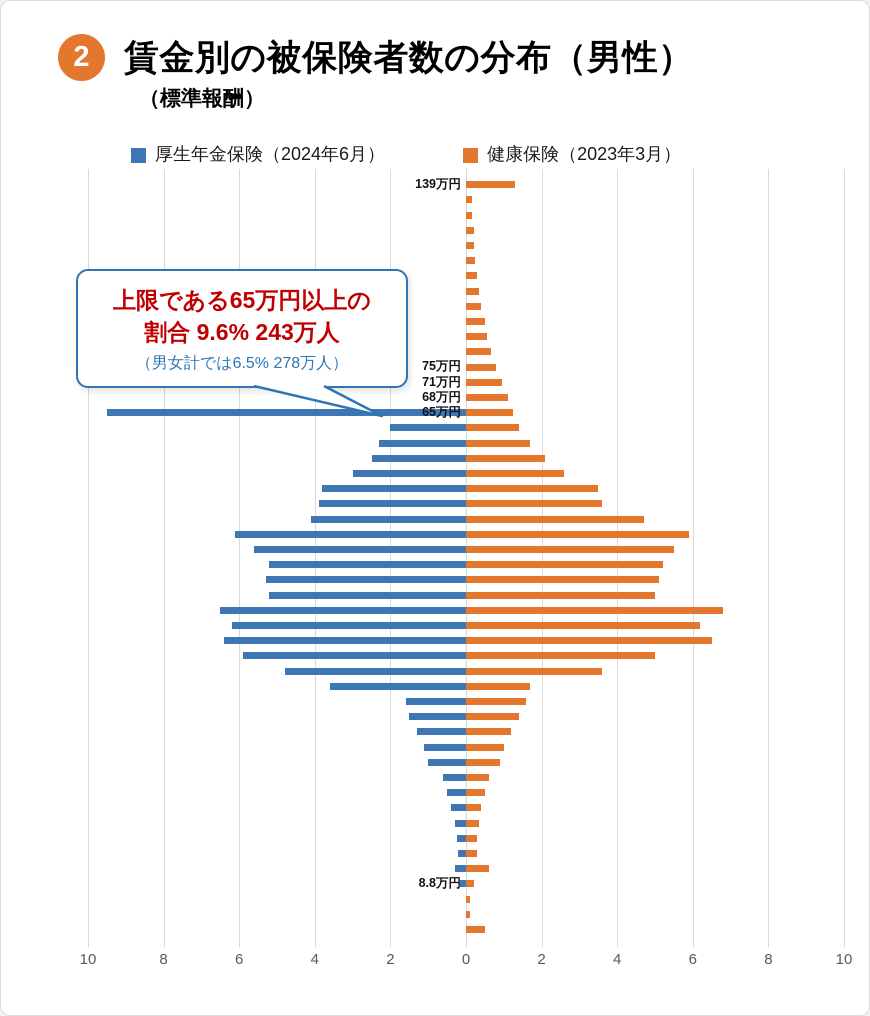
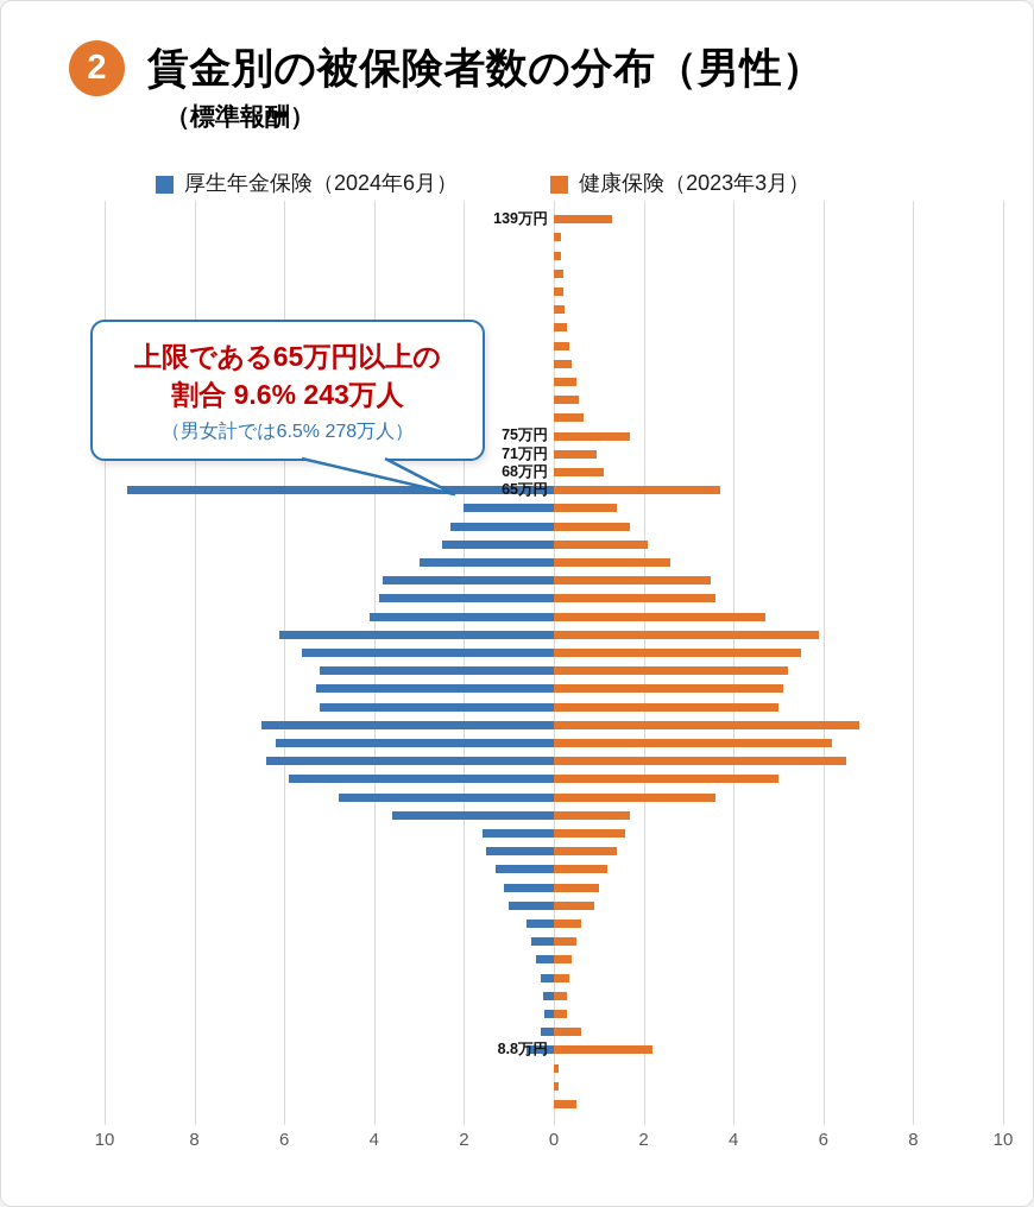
健康保険（2023年3月）/75万円: 0.8 -> 1.7
健康保険（2023年3月）/65万円: 1.2 -> 3.7
厚生年金保険（2024年6月）/8.8万円: 0.1 -> 0.6
健康保険（2023年3月）/8.8万円: 0.2 -> 2.2
